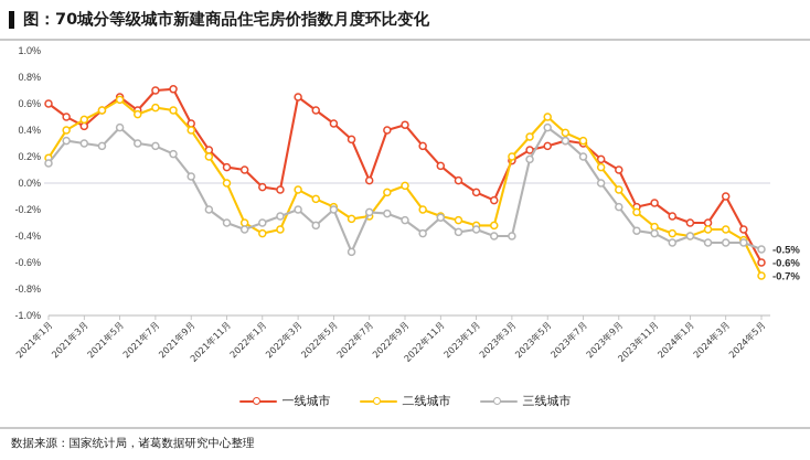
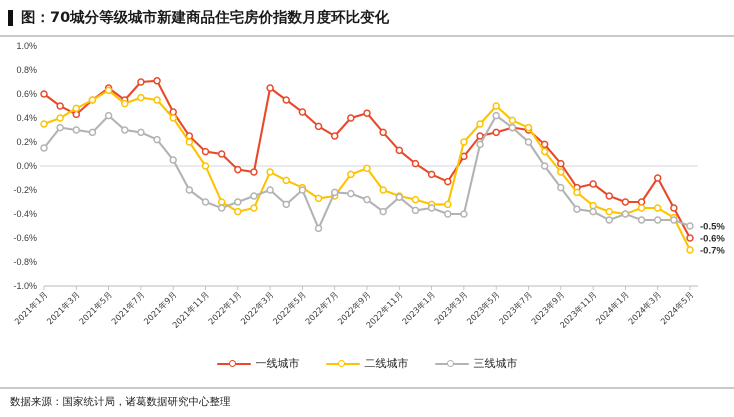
二线城市/2021年1月: 0.19% -> 0.35%
一线城市/2022年7月: 0.02% -> 0.25%
一线城市/2023年3月: 0.17% -> 0.08%
一线城市/2023年9月: 0.10% -> 0.02%
